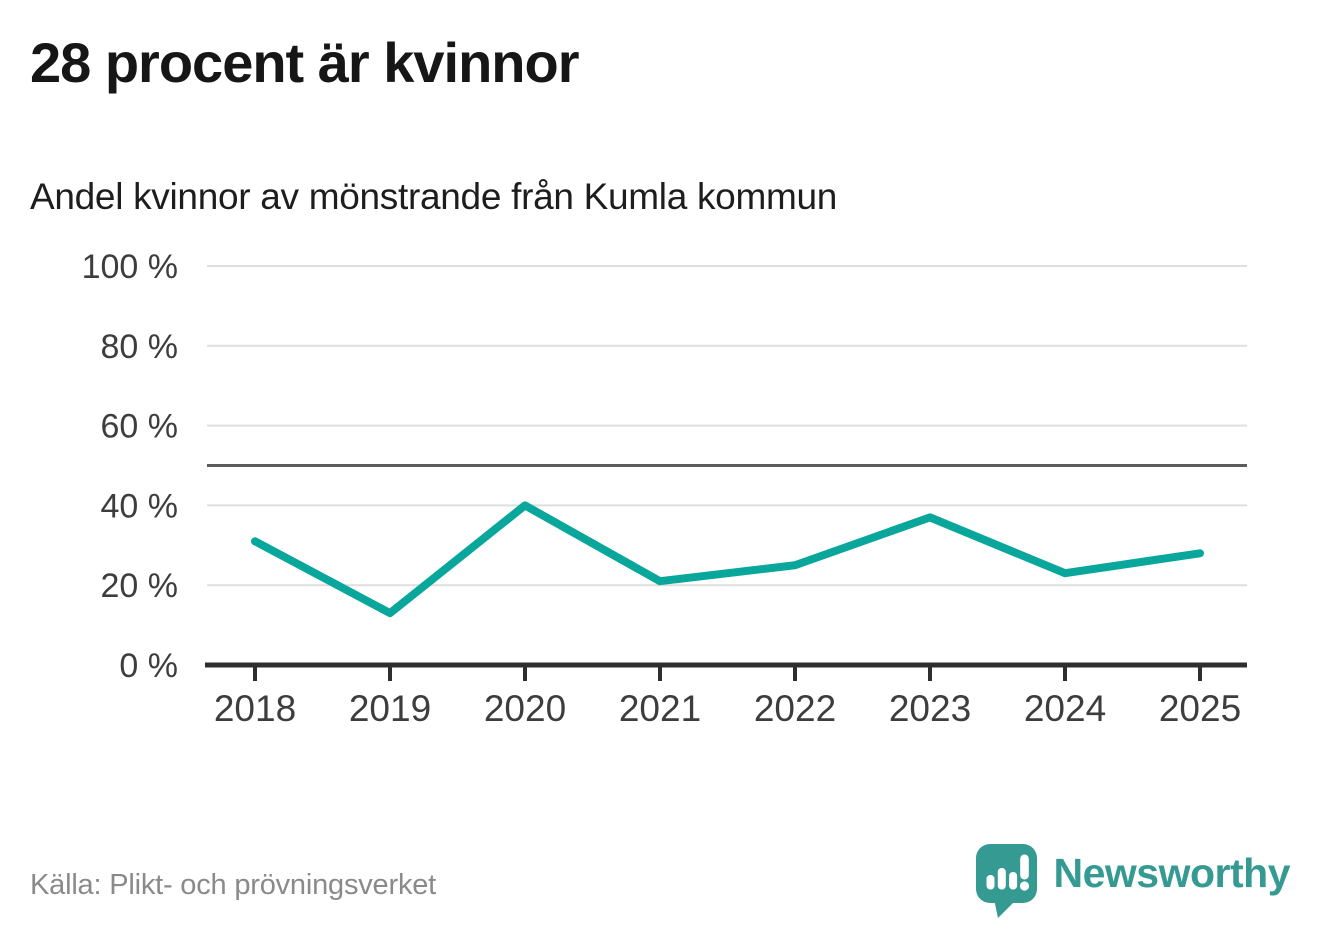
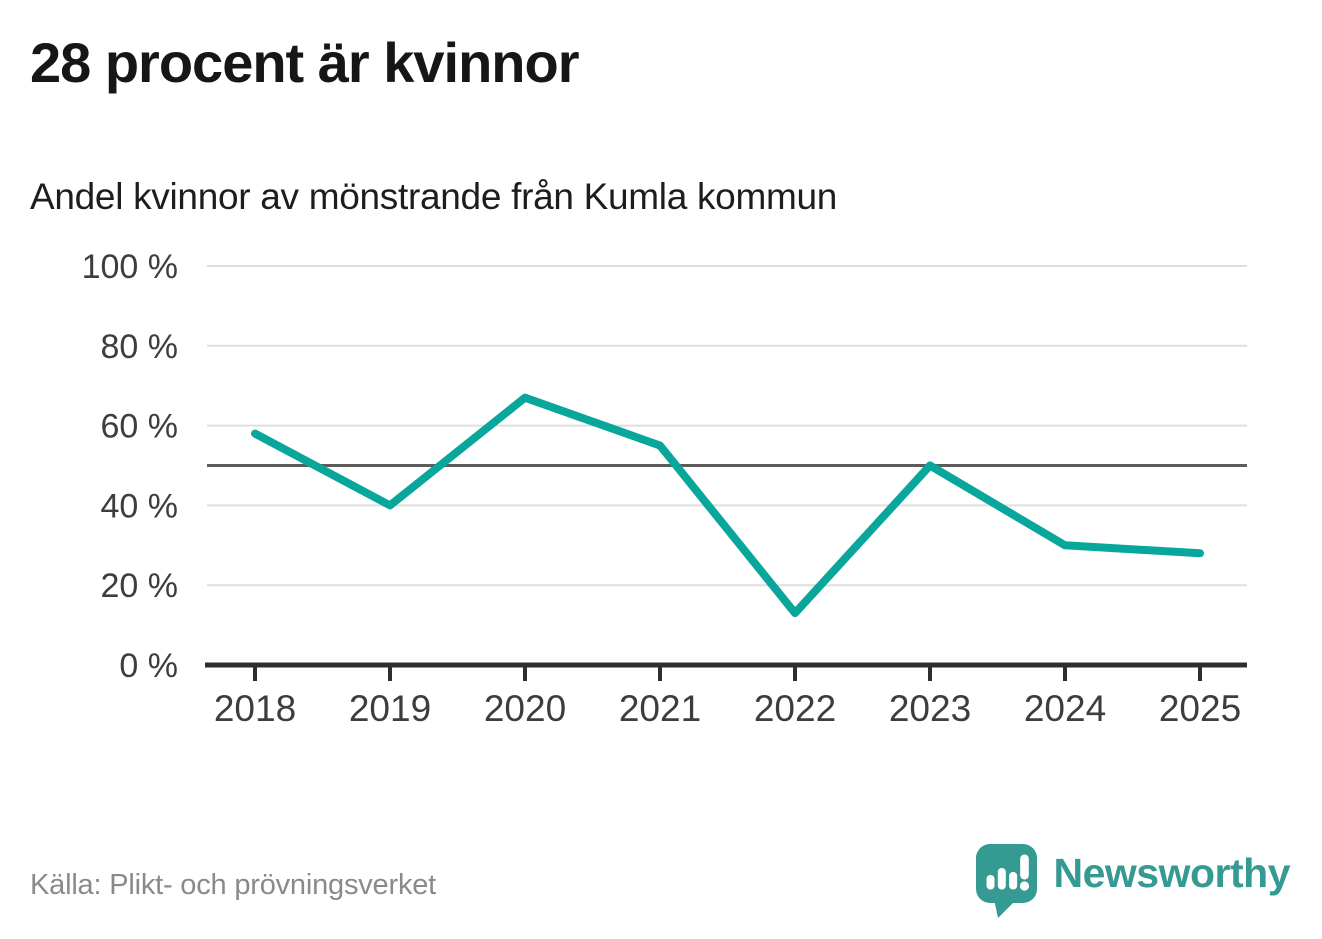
2018: 31% -> 58%
2019: 13% -> 40%
2020: 40% -> 67%
2021: 21% -> 55%
2022: 25% -> 13%
2023: 37% -> 50%
2024: 23% -> 30%
